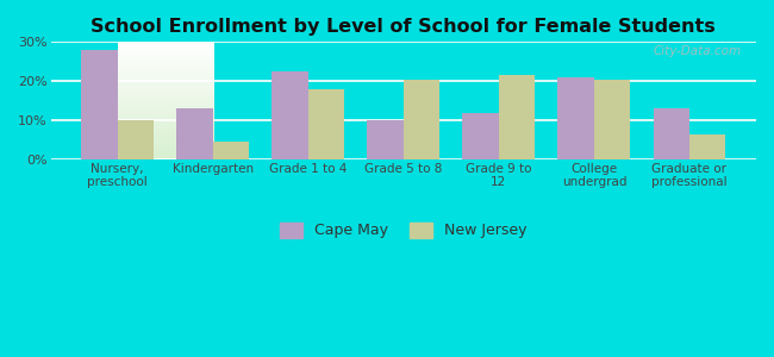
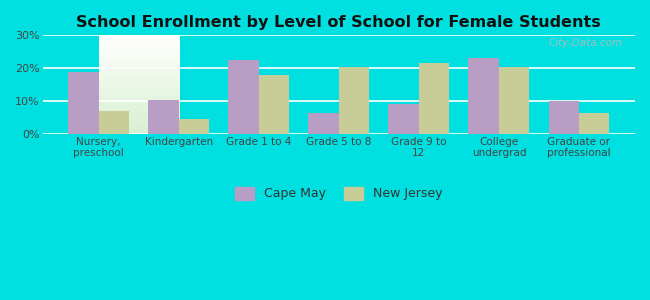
Cape May/Nursery, preschool: 28.0% -> 19.0%
New Jersey/Nursery, preschool: 10.0% -> 7.0%
Cape May/Kindergarten: 13.0% -> 10.5%
Cape May/Grade 5 to 8: 10.0% -> 6.5%
Cape May/Grade 9 to 12: 12.0% -> 9.0%
Cape May/College undergrad: 21.0% -> 23.0%
Cape May/Graduate or professional: 13.0% -> 10.0%
